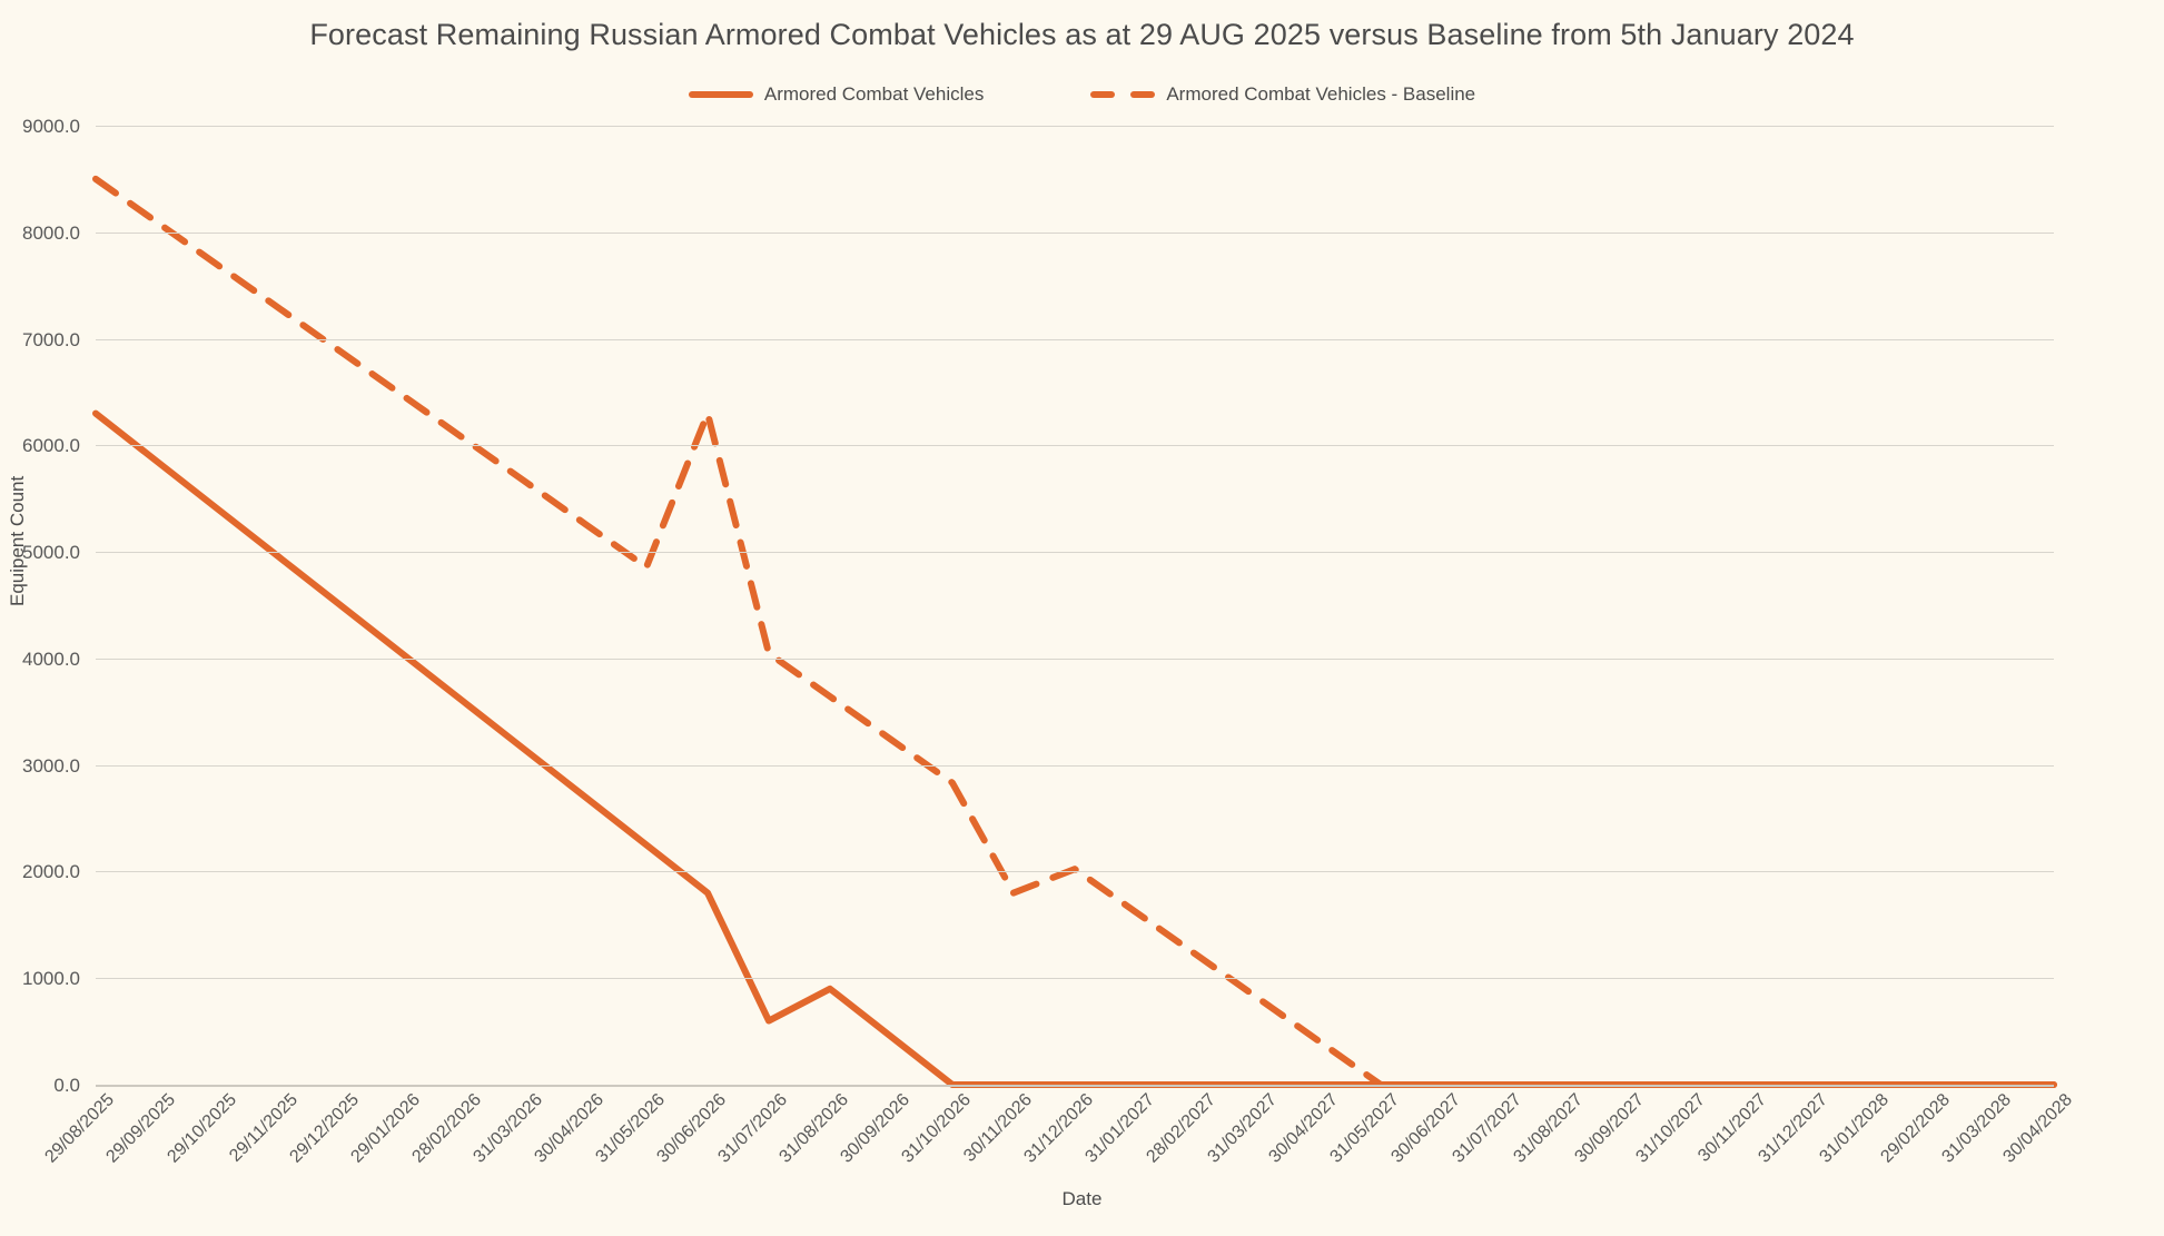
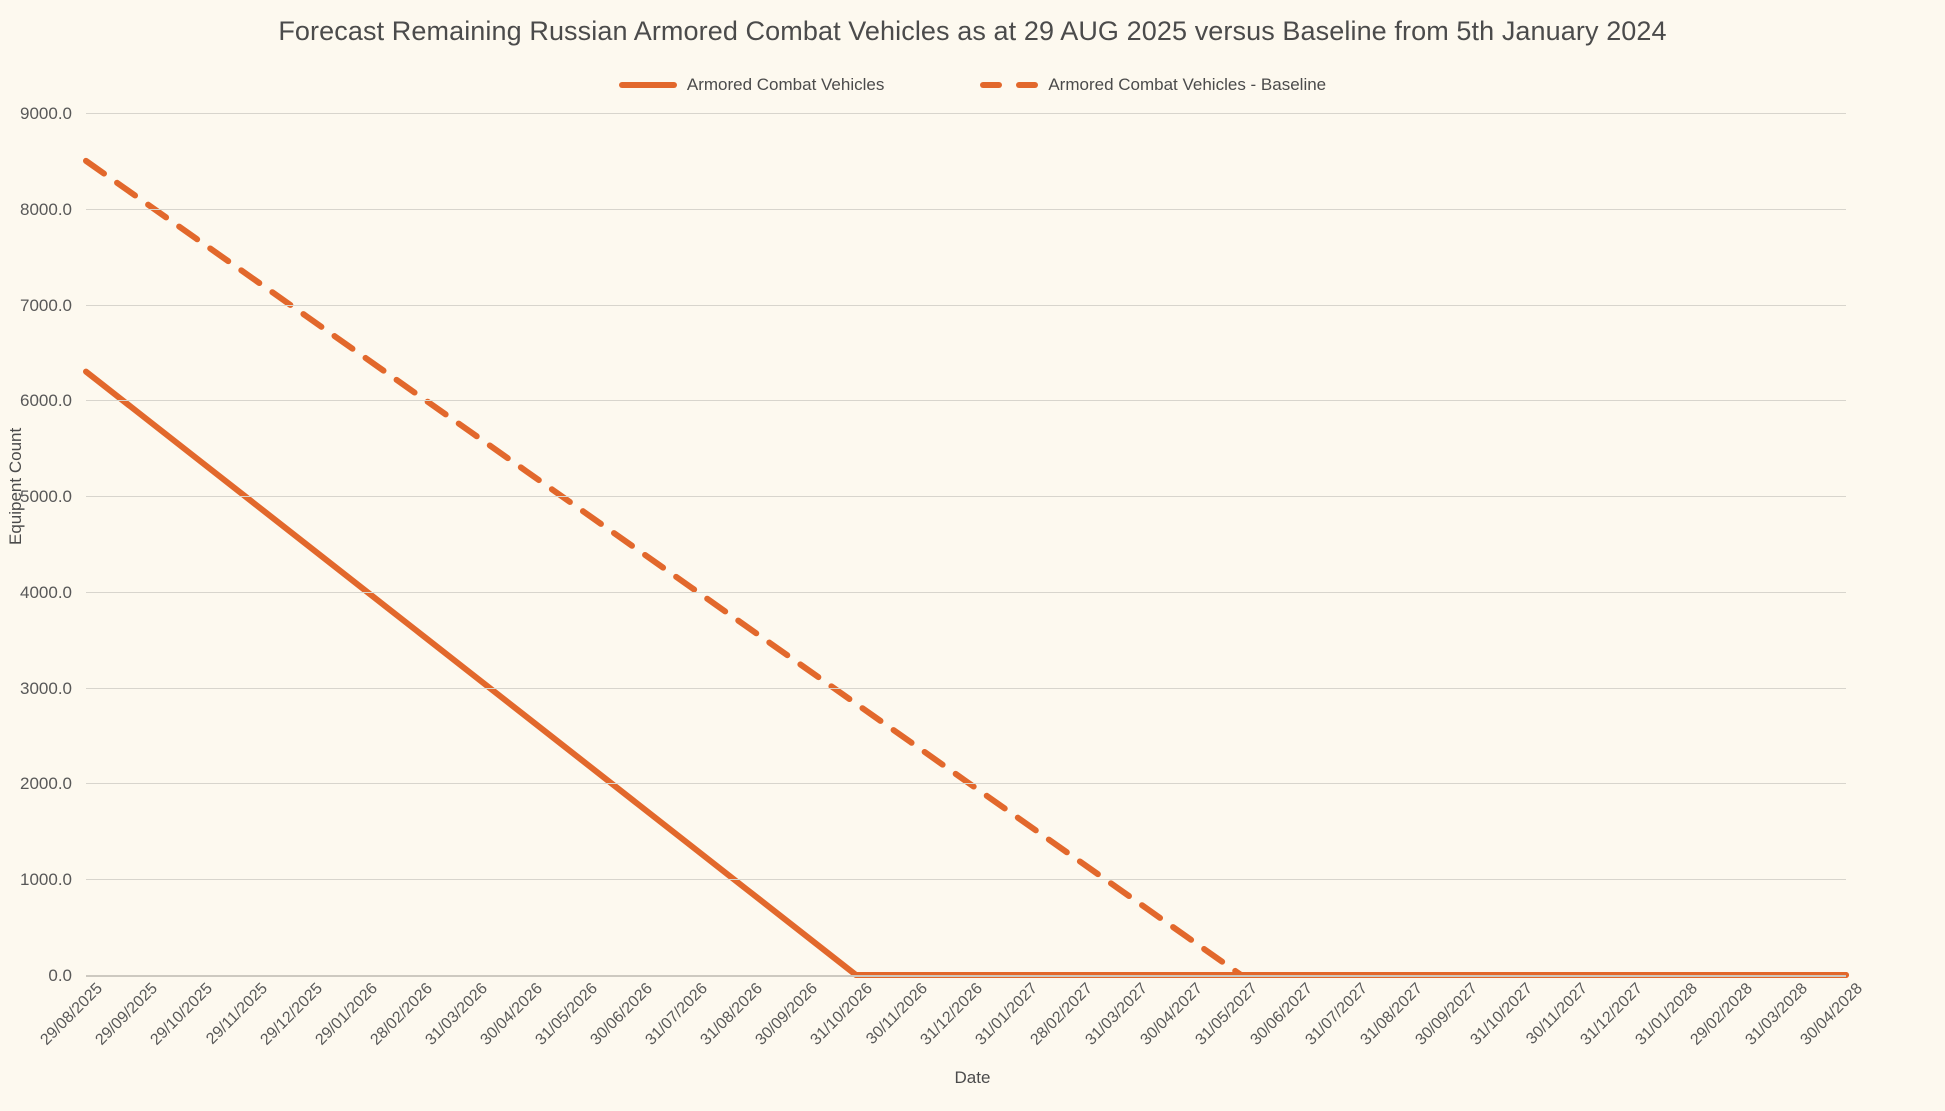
Armored Combat Vehicles - Baseline/30/06/2026: 6300 -> 4500
Armored Combat Vehicles/31/07/2026: 600 -> 1400
Armored Combat Vehicles - Baseline/30/11/2026: 1800 -> 2400
